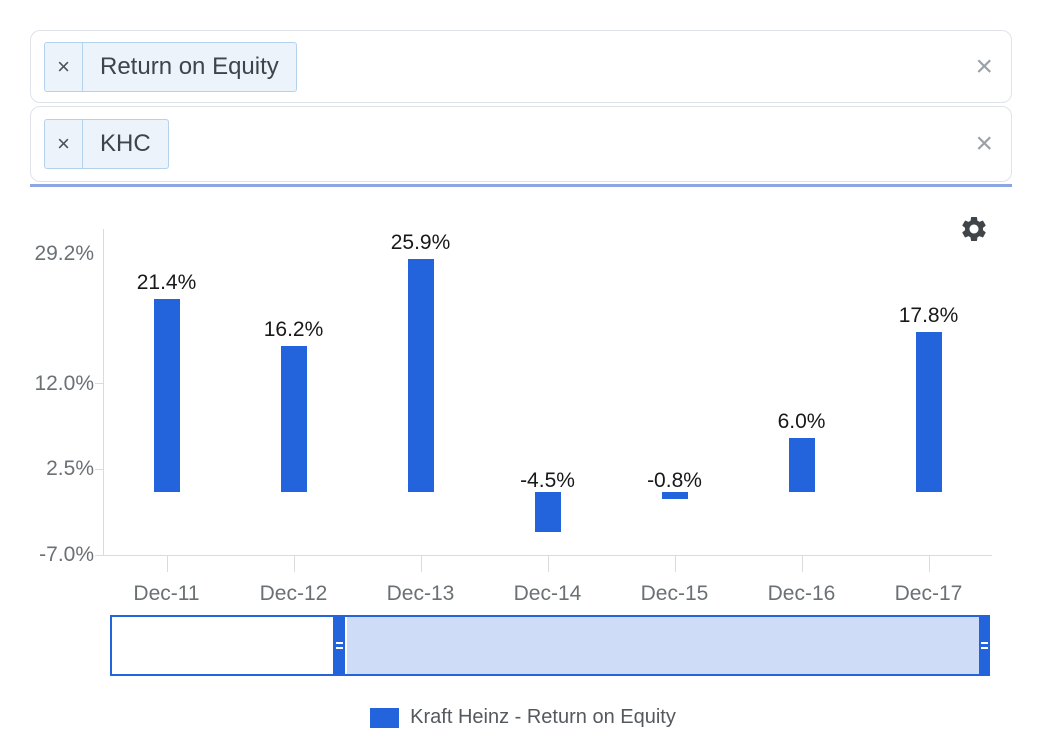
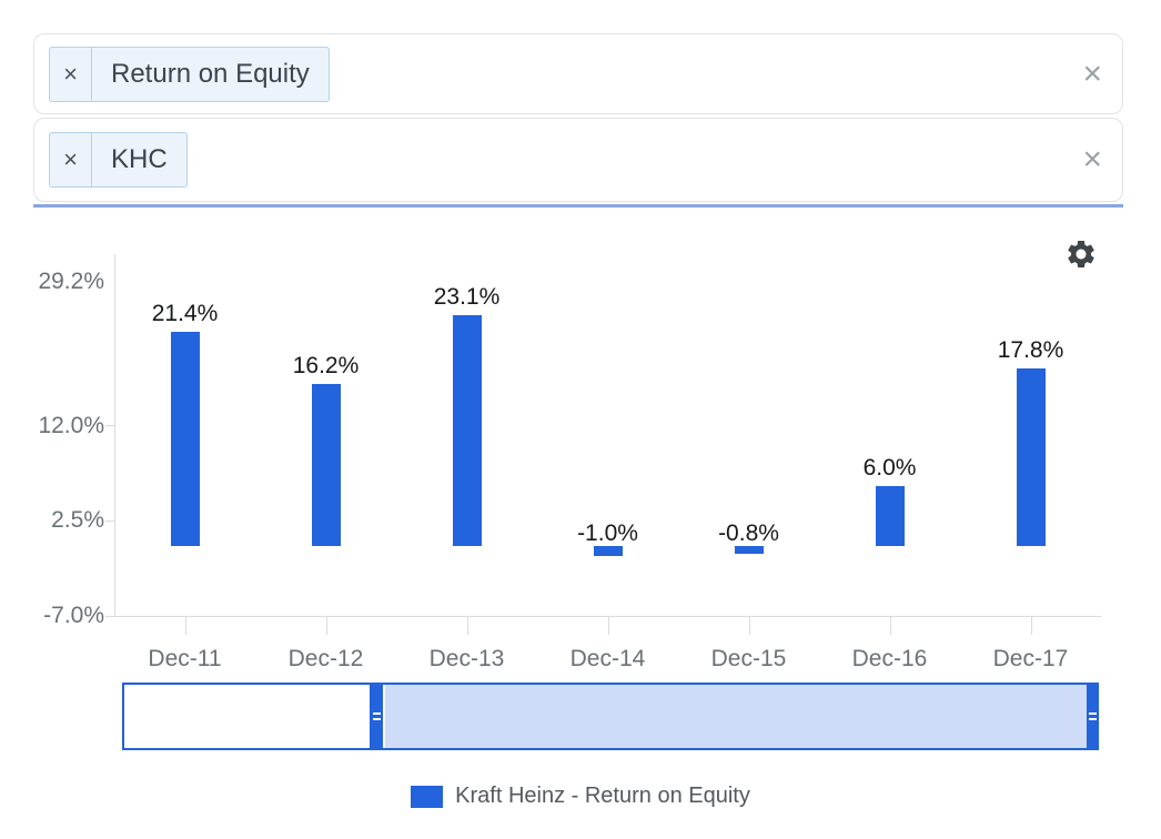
Dec-13: 25.9% -> 23.1%
Dec-14: -4.5% -> -1.0%
